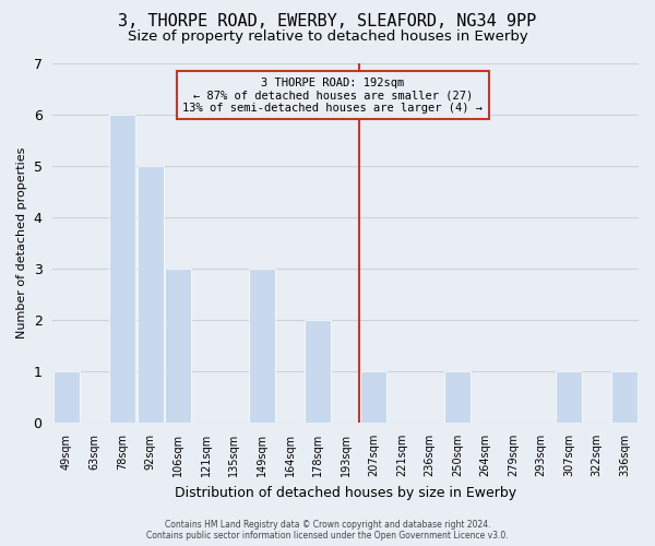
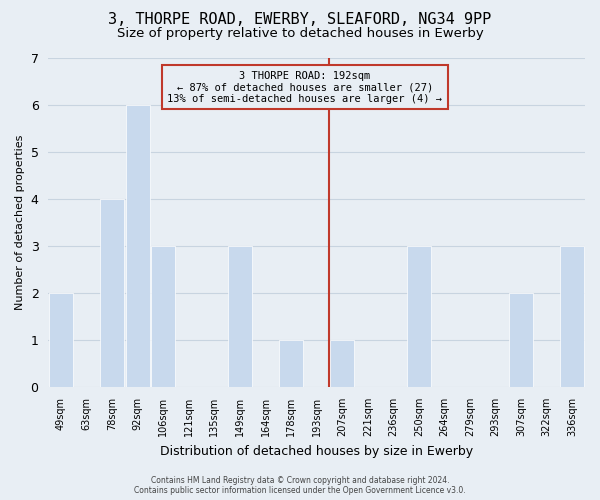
49sqm: 1 -> 2
78sqm: 6 -> 4
92sqm: 5 -> 6
178sqm: 2 -> 1
250sqm: 1 -> 3
307sqm: 1 -> 2
336sqm: 1 -> 3
